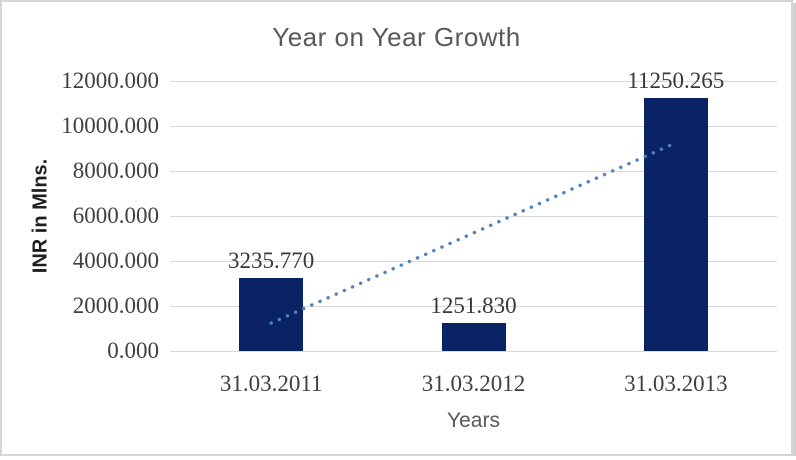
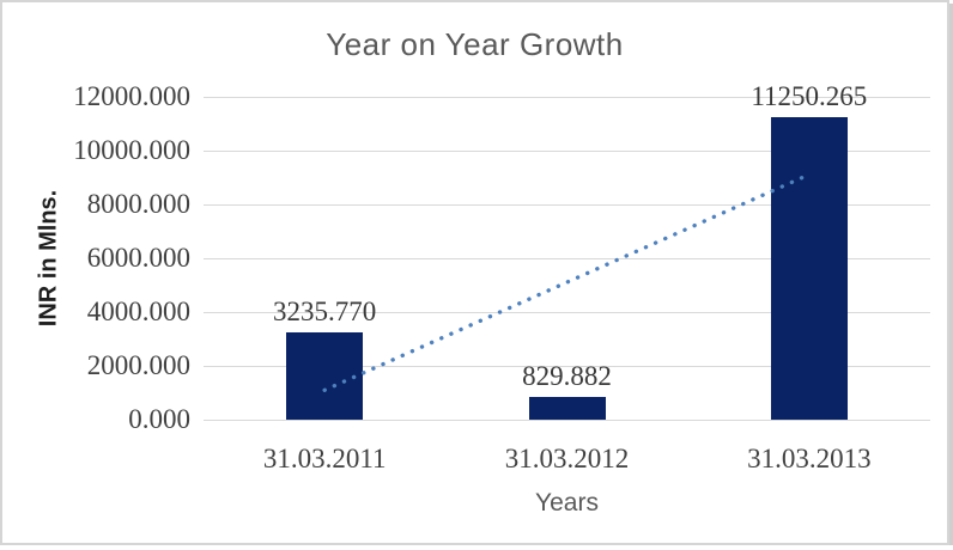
31.03.2012: 1251.830 -> 829.882
